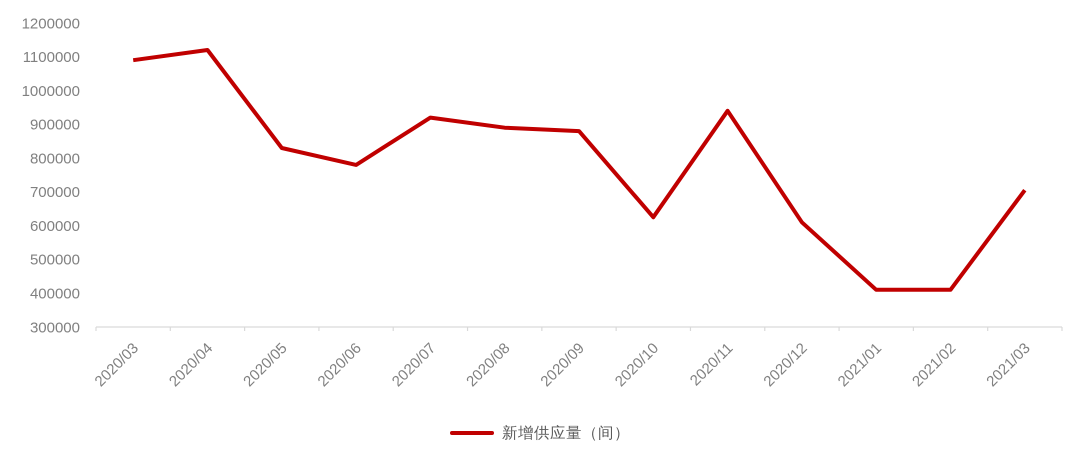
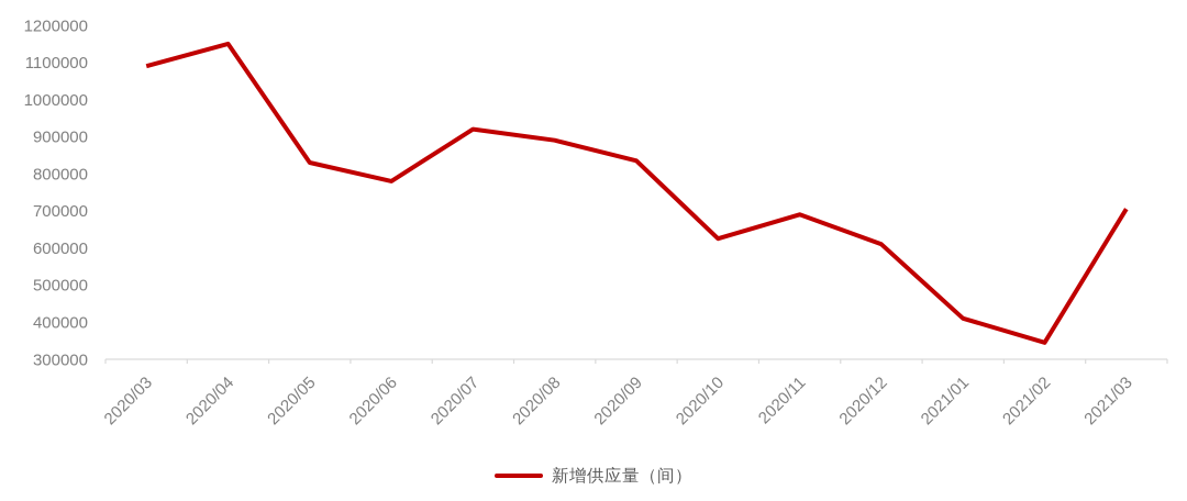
2020/04: 1120000 -> 1150000
2020/09: 880000 -> 840000
2020/11: 940000 -> 690000
2021/02: 410000 -> 340000
